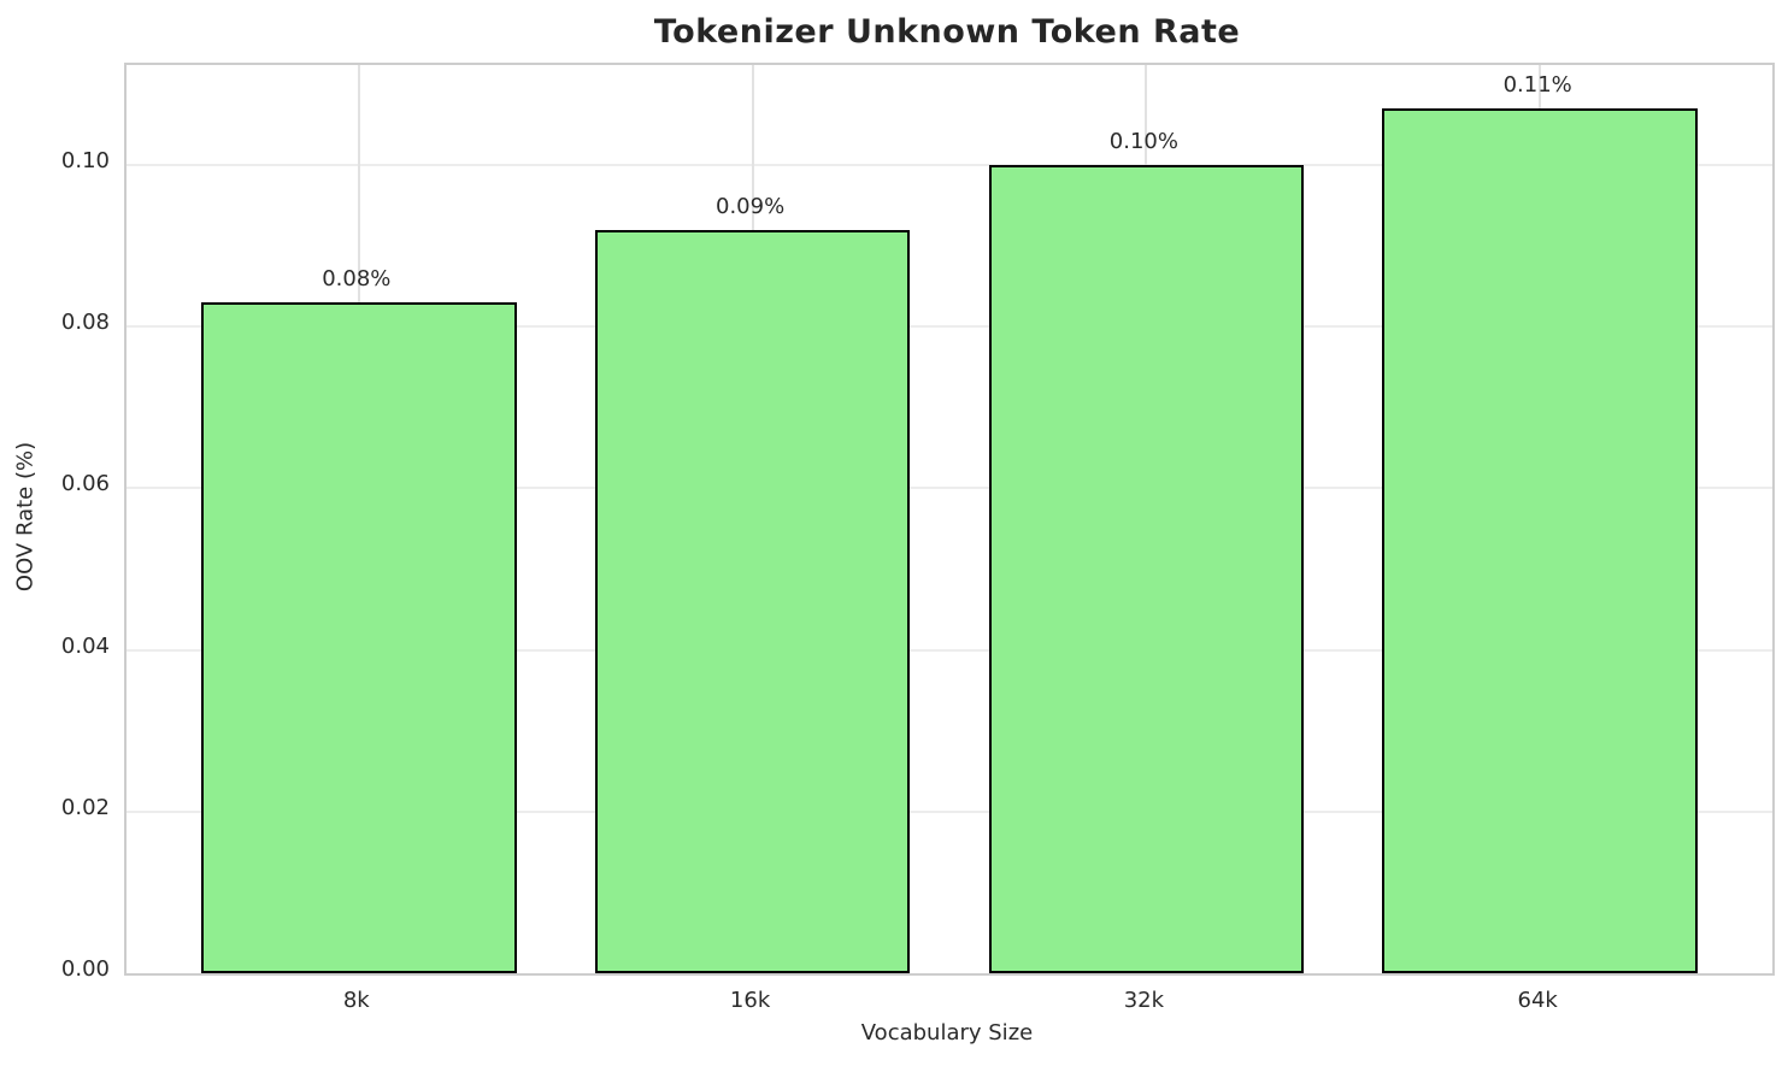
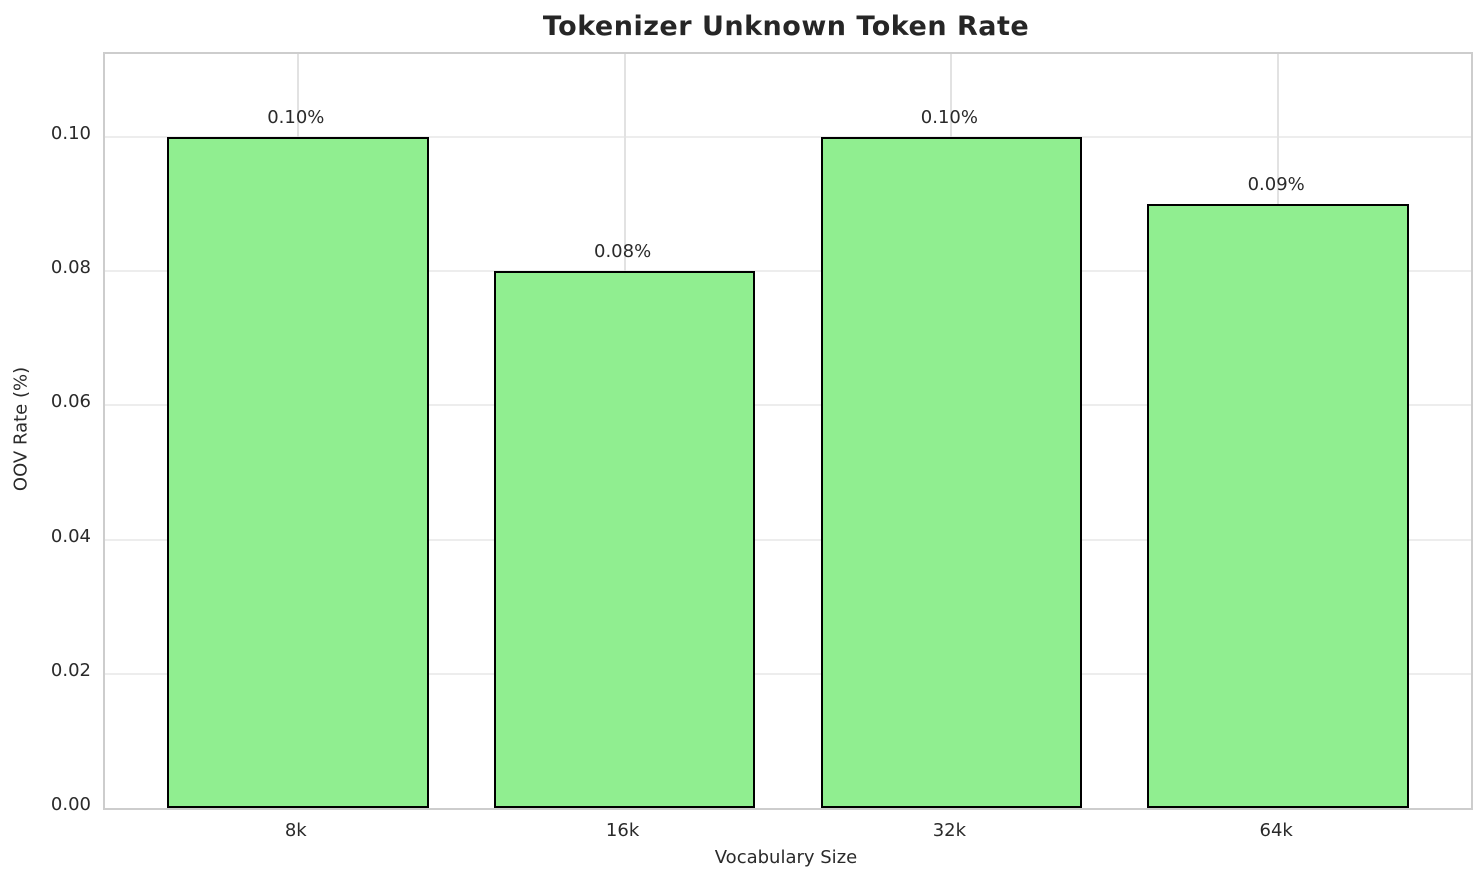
8k: 0.08% -> 0.10%
16k: 0.09% -> 0.08%
64k: 0.11% -> 0.09%
